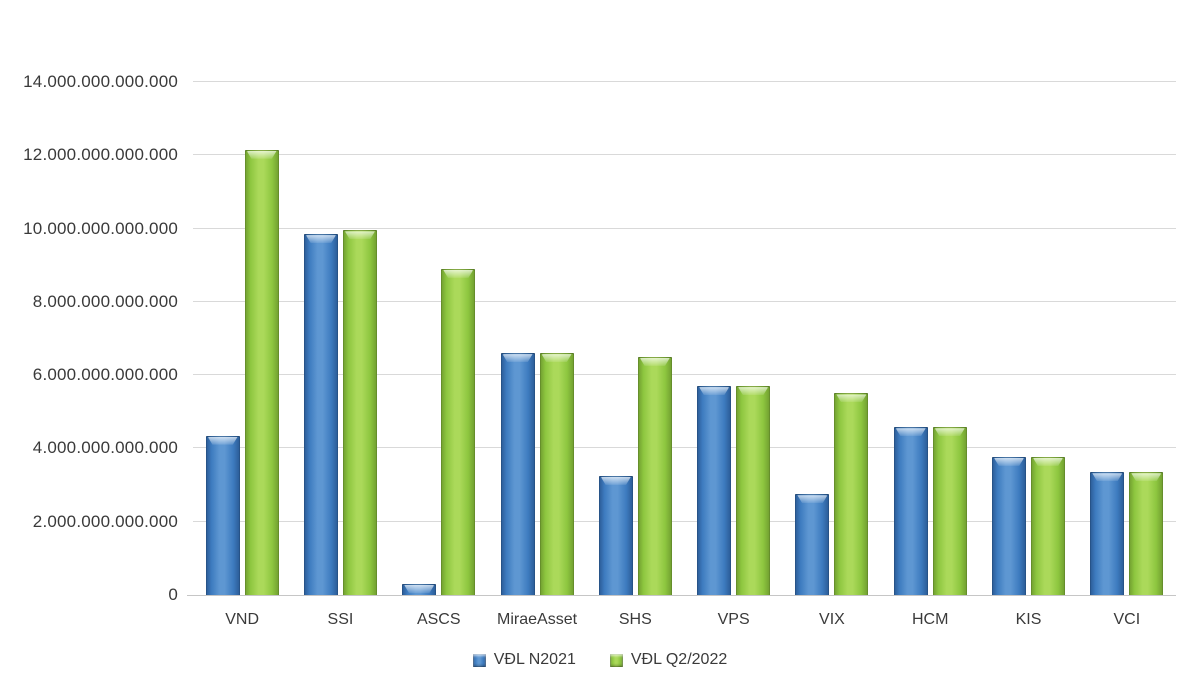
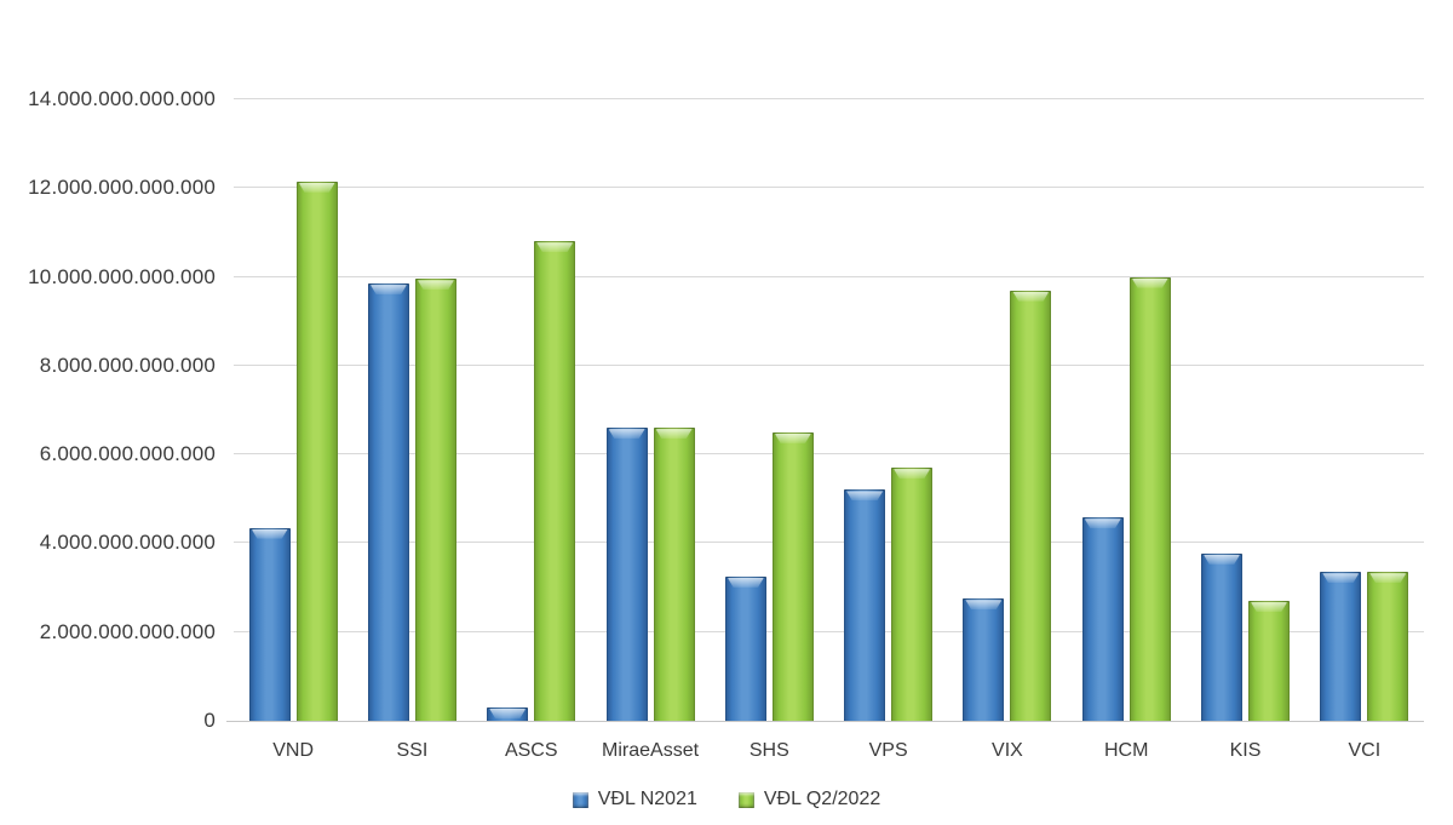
VĐL Q2/2022/ASCS: 8900000000000 -> 10800000000000
VĐL N2021/VPS: 5700000000000 -> 5200000000000
VĐL Q2/2022/VIX: 5500000000000 -> 9700000000000
VĐL Q2/2022/HCM: 4600000000000 -> 10000000000000
VĐL Q2/2022/KIS: 3800000000000 -> 2700000000000
